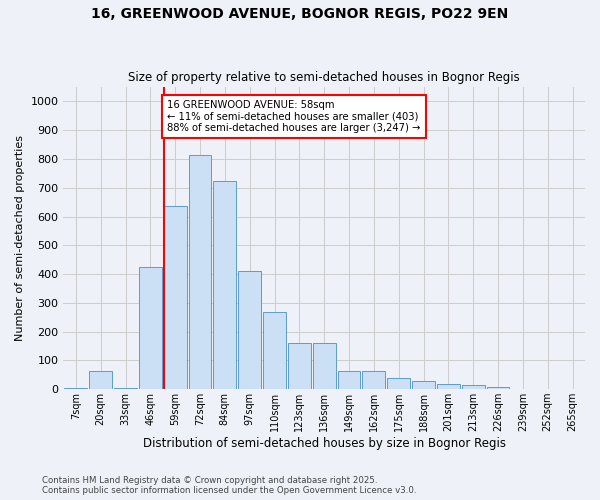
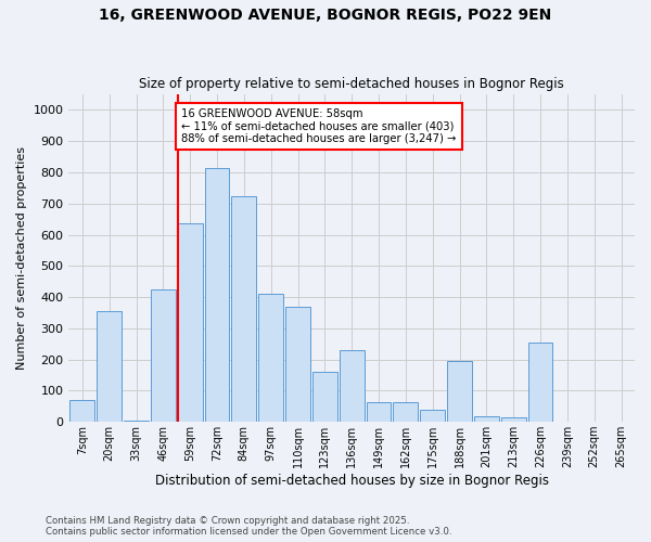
7sqm: 3 -> 70
20sqm: 62 -> 355
110sqm: 268 -> 370
136sqm: 160 -> 230
188sqm: 28 -> 195
226sqm: 8 -> 255
